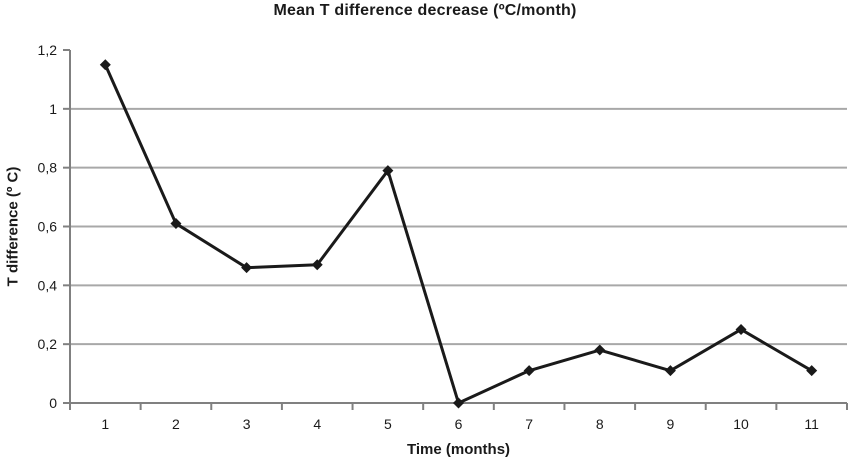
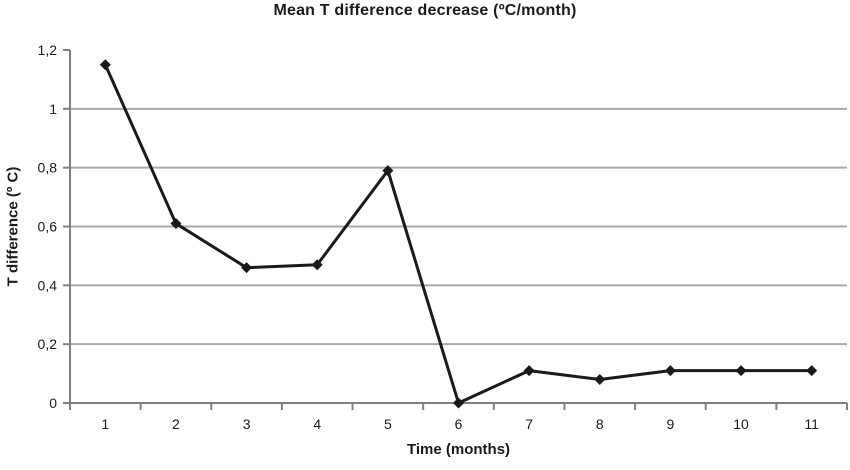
8: 0,18 -> 0,08
10: 0,25 -> 0,11
